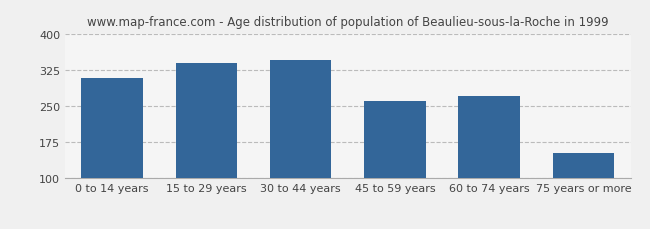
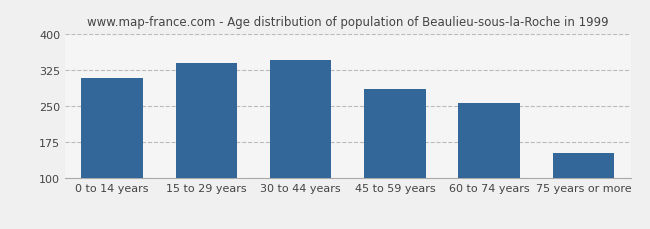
45 to 59 years: 260 -> 285
60 to 74 years: 270 -> 257
